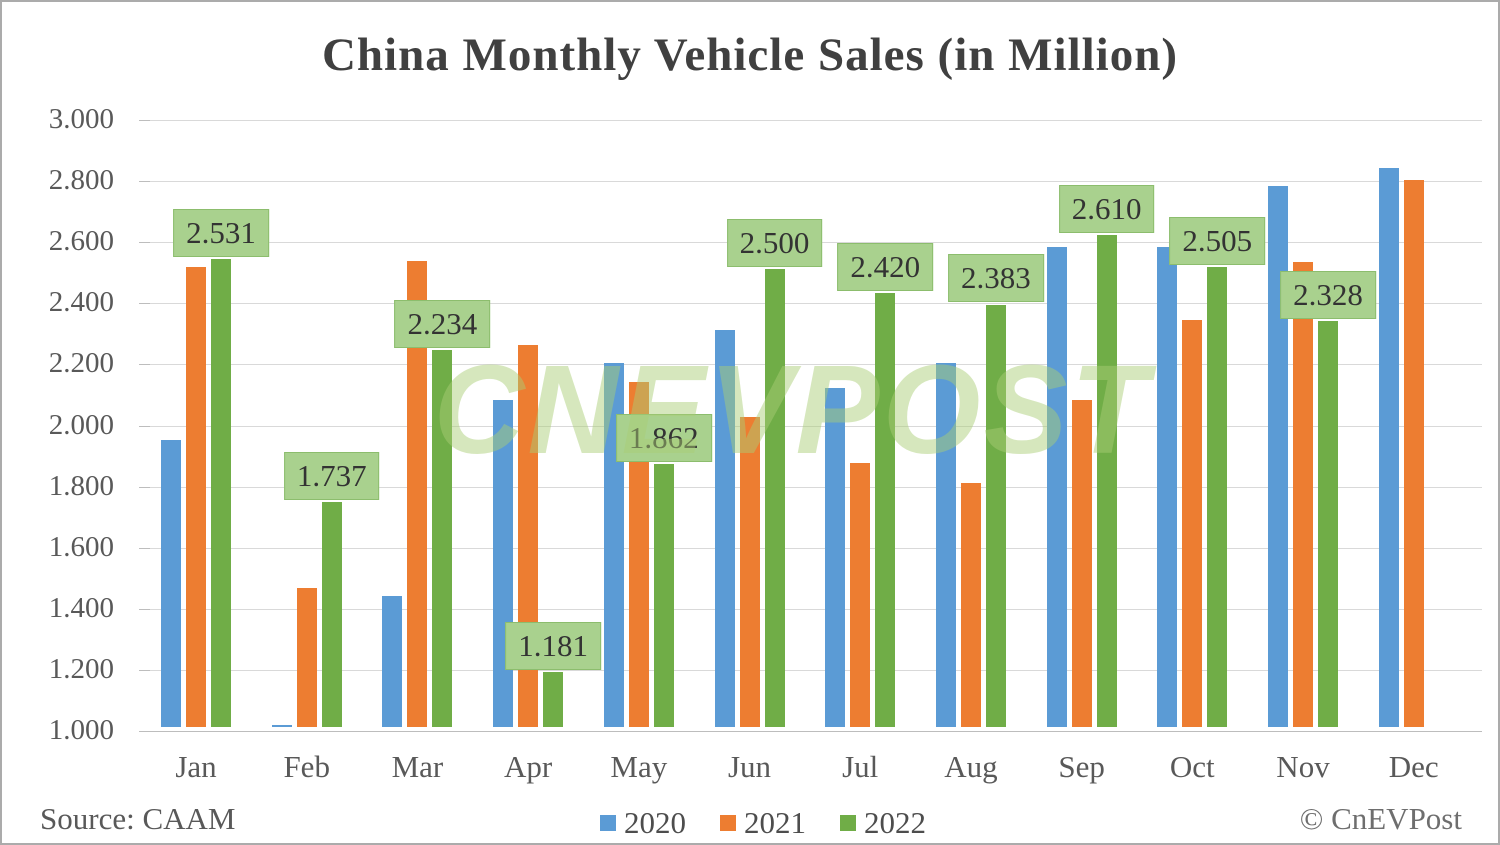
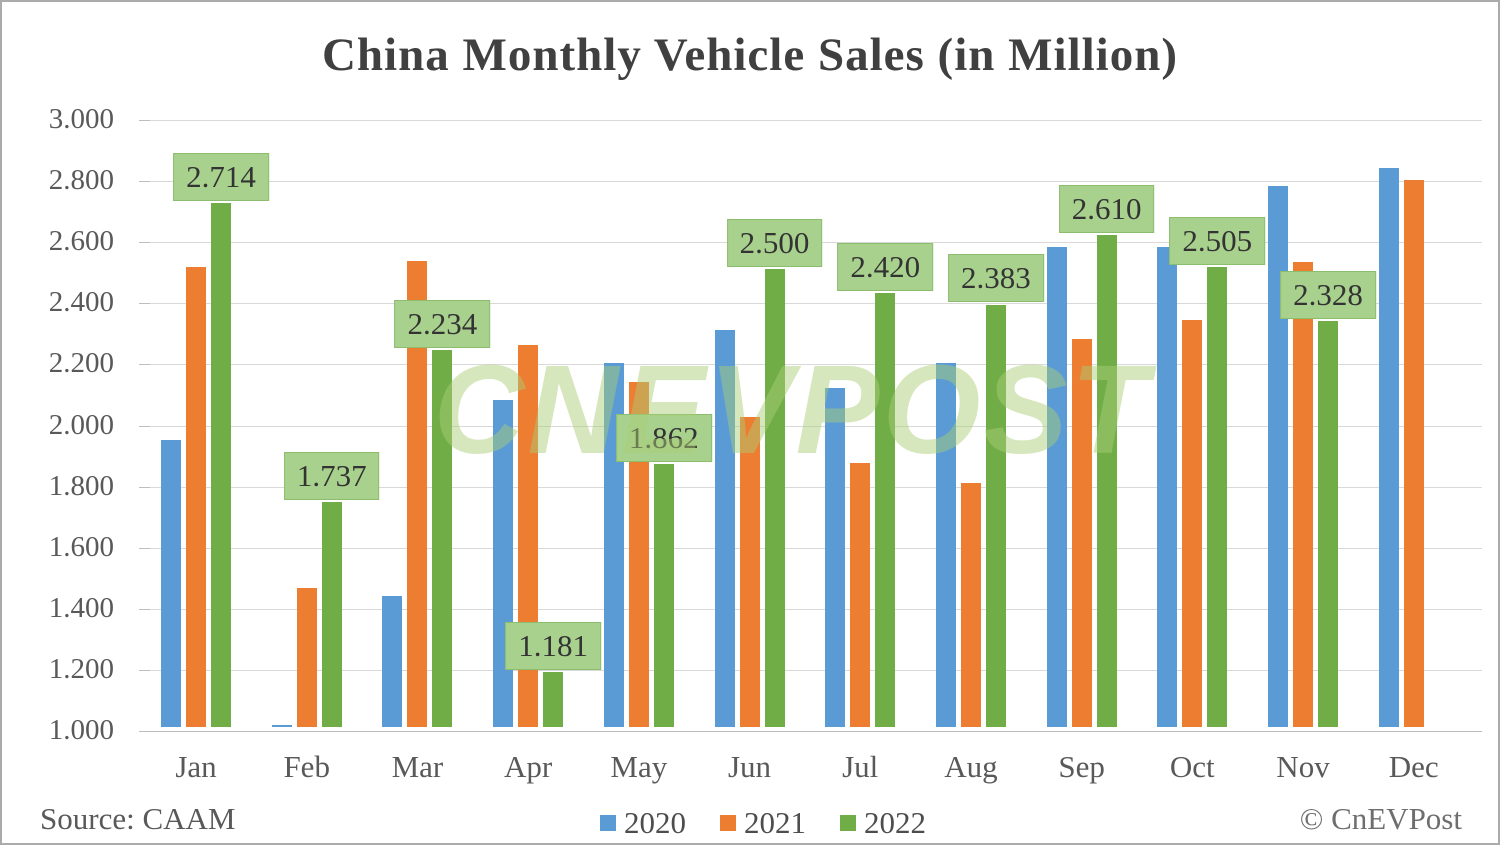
2022/Jan: 2.531 -> 2.714
2021/Sep: 2.07 -> 2.27
